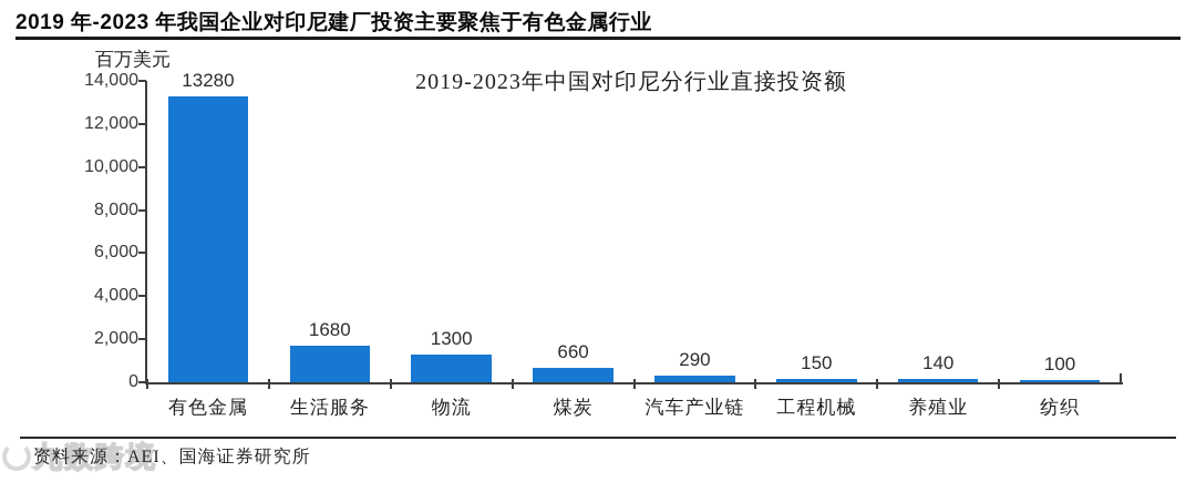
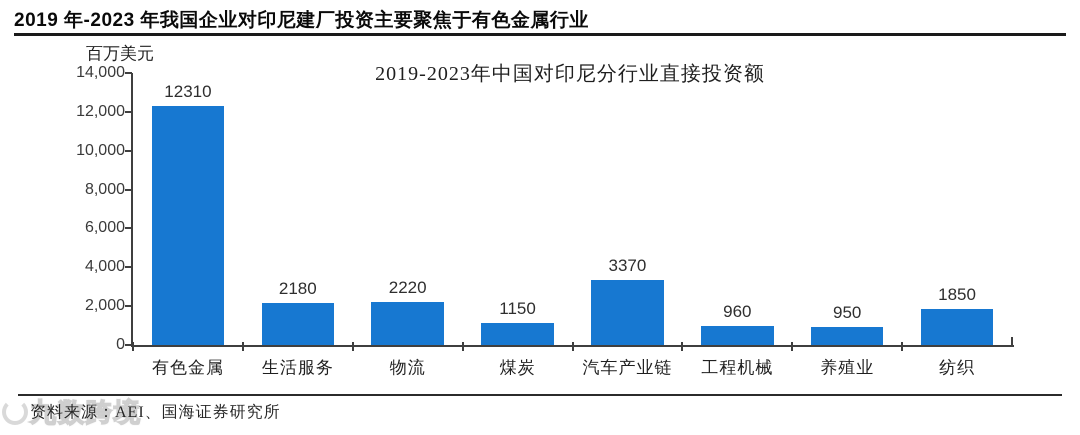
有色金属: 13280 -> 12310
生活服务: 1680 -> 2180
物流: 1300 -> 2220
煤炭: 660 -> 1150
汽车产业链: 290 -> 3370
工程机械: 150 -> 960
养殖业: 140 -> 950
纺织: 100 -> 1850
